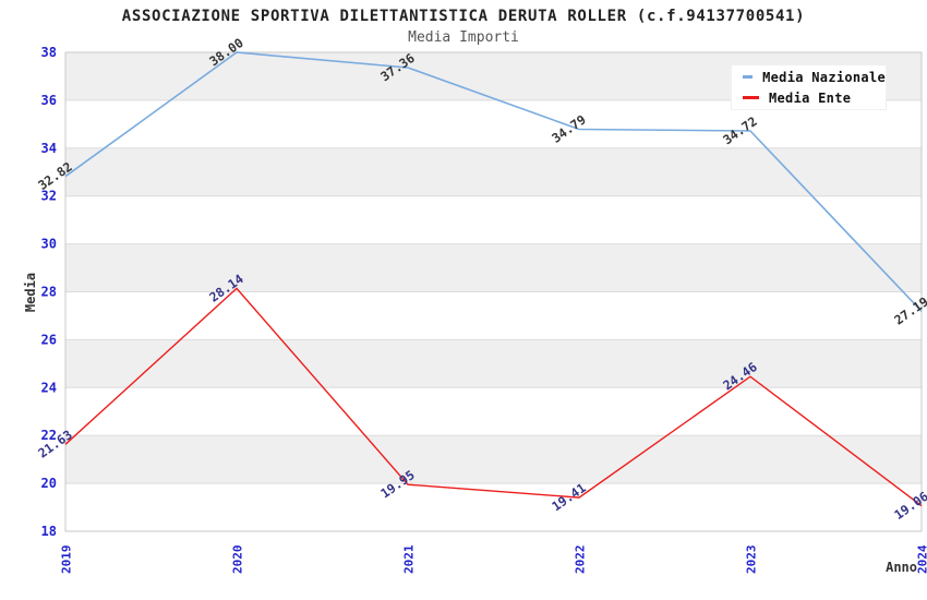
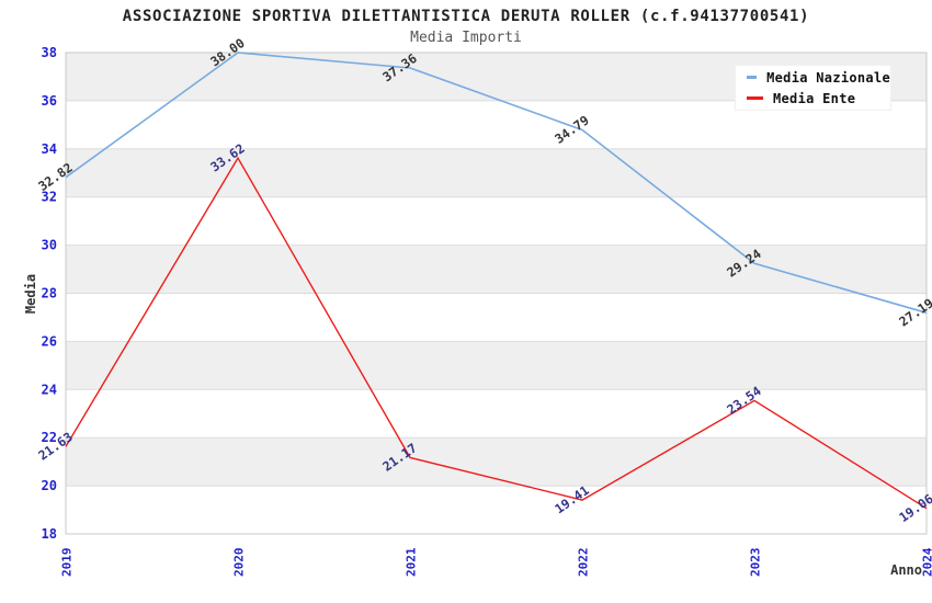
Media Ente/2020: 28.14 -> 33.62
Media Ente/2021: 19.95 -> 21.17
Media Nazionale/2023: 34.72 -> 29.24
Media Ente/2023: 24.46 -> 23.54
